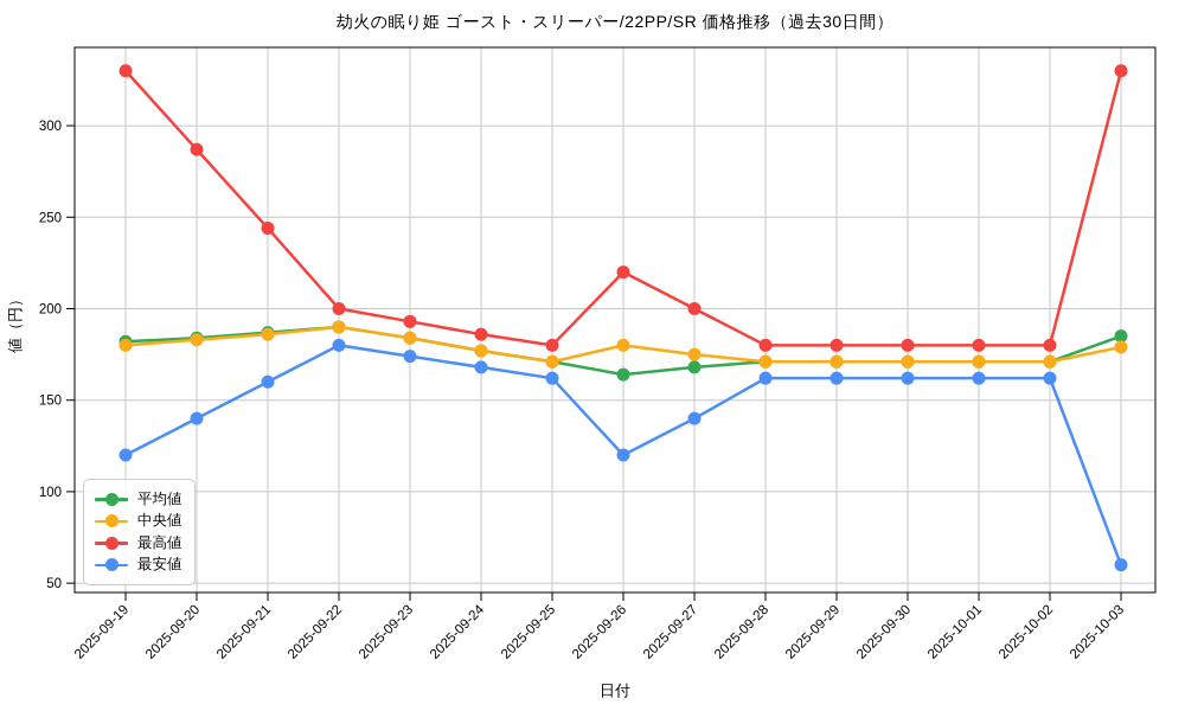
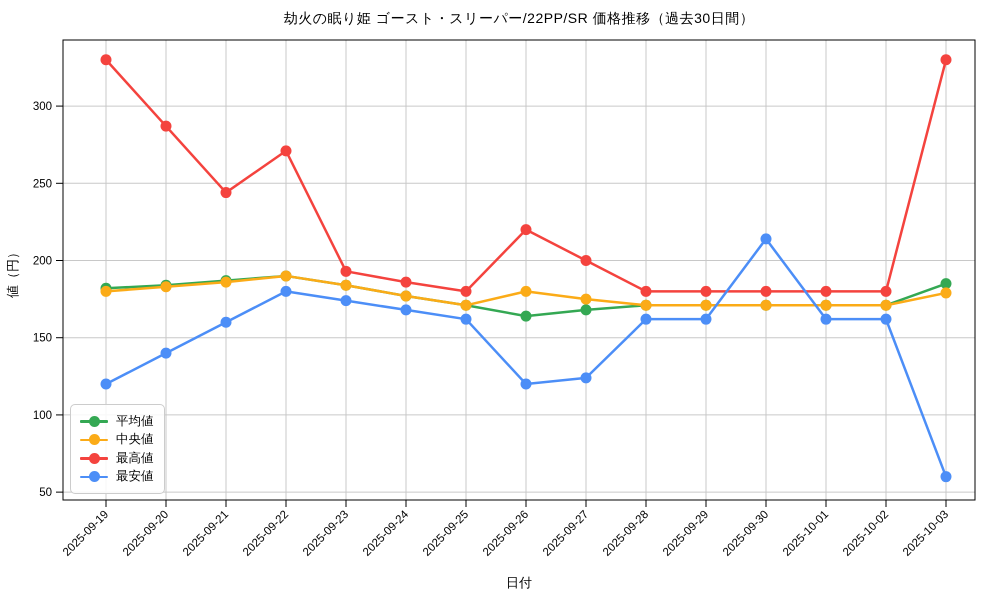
最高値/2025-09-22: 200 -> 271
最安値/2025-09-27: 140 -> 124
最安値/2025-09-30: 162 -> 214
